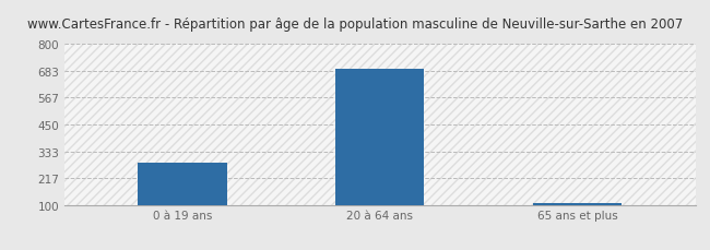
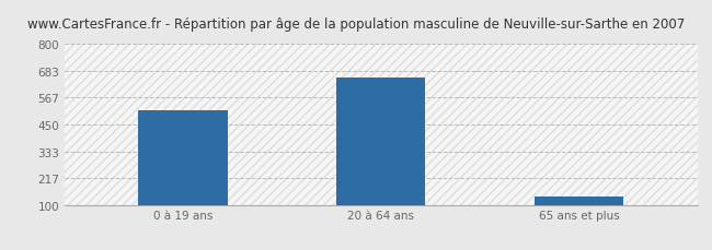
0 à 19 ans: 283 -> 510
20 à 64 ans: 693 -> 655
65 ans et plus: 107 -> 135
